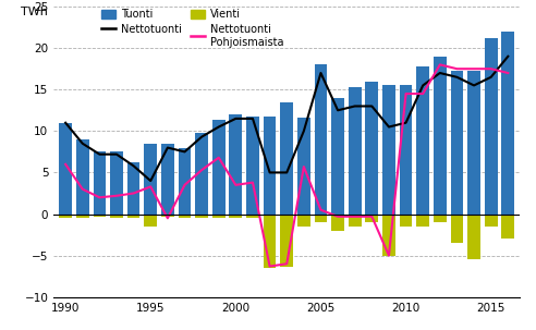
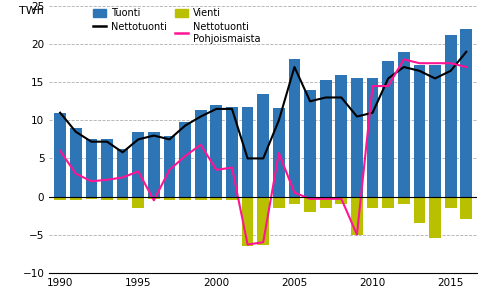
Nettotuonti/1995: 4.0 -> 7.5
